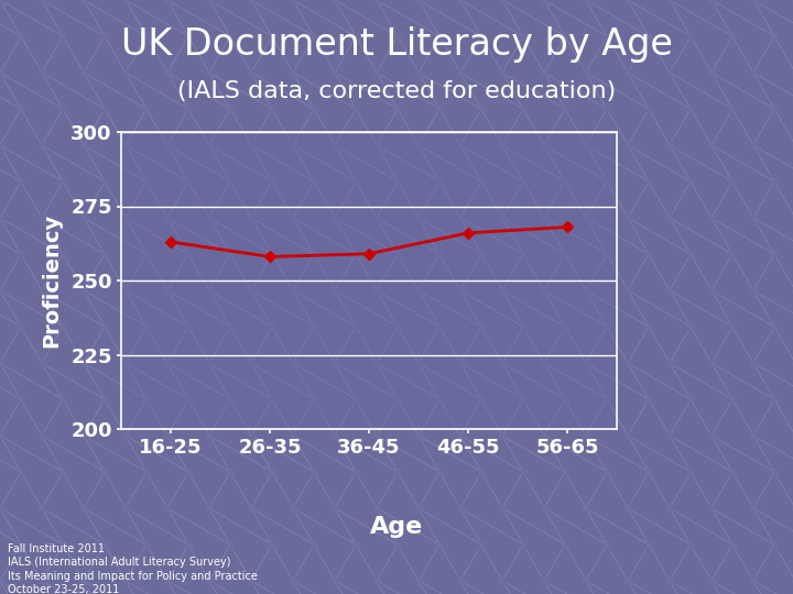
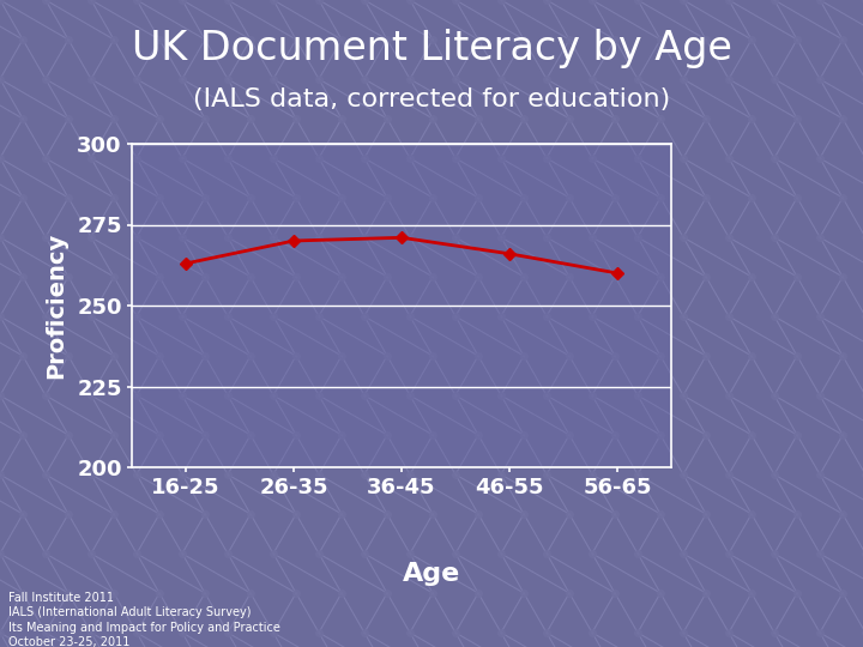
26-35: 258 -> 270
36-45: 259 -> 271
56-65: 268 -> 260
